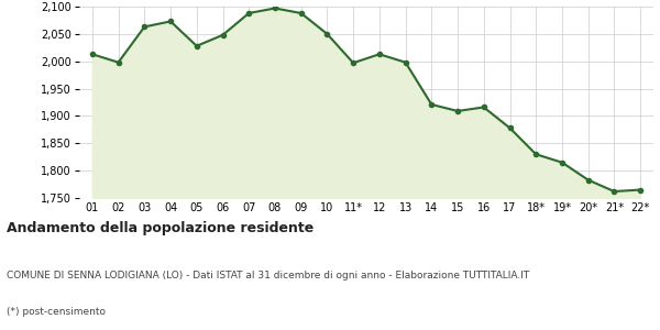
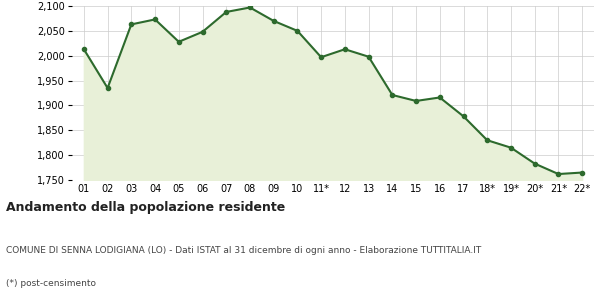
02: 1,998 -> 1,935
09: 2,088 -> 2,070
